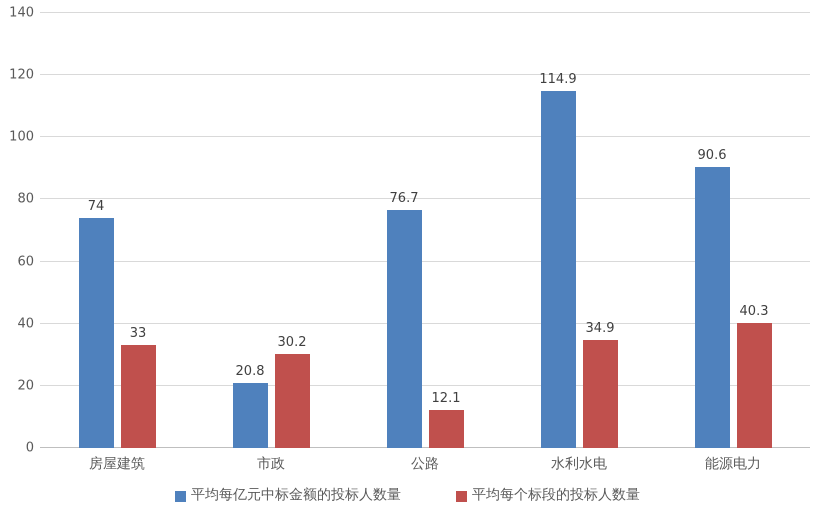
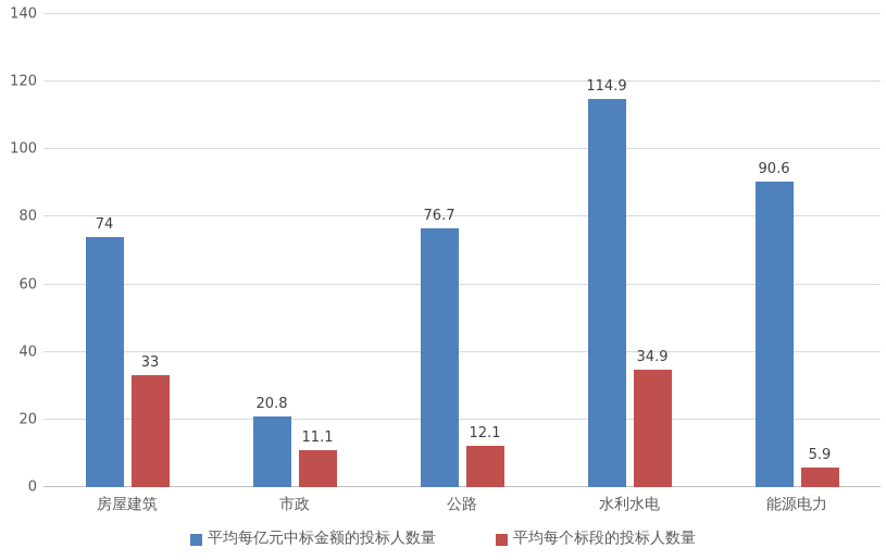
平均每个标段的投标人数量/市政: 30.2 -> 11.1
平均每个标段的投标人数量/能源电力: 40.3 -> 5.9
